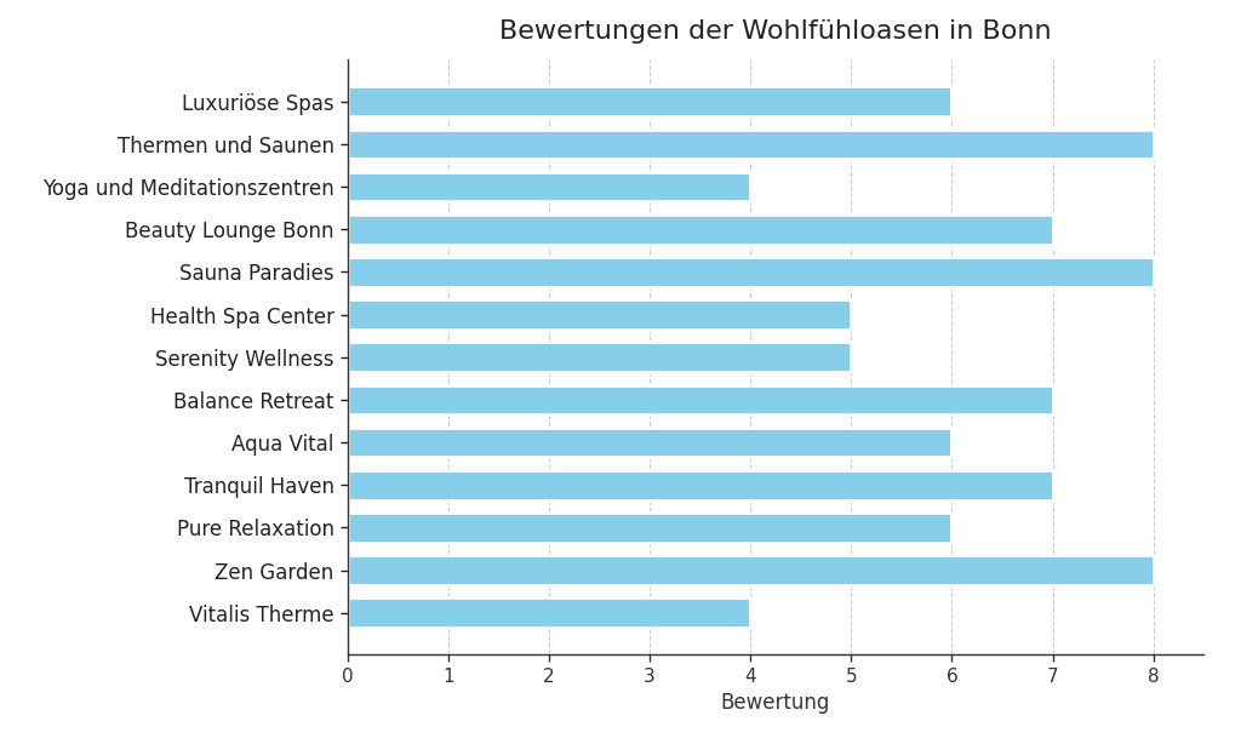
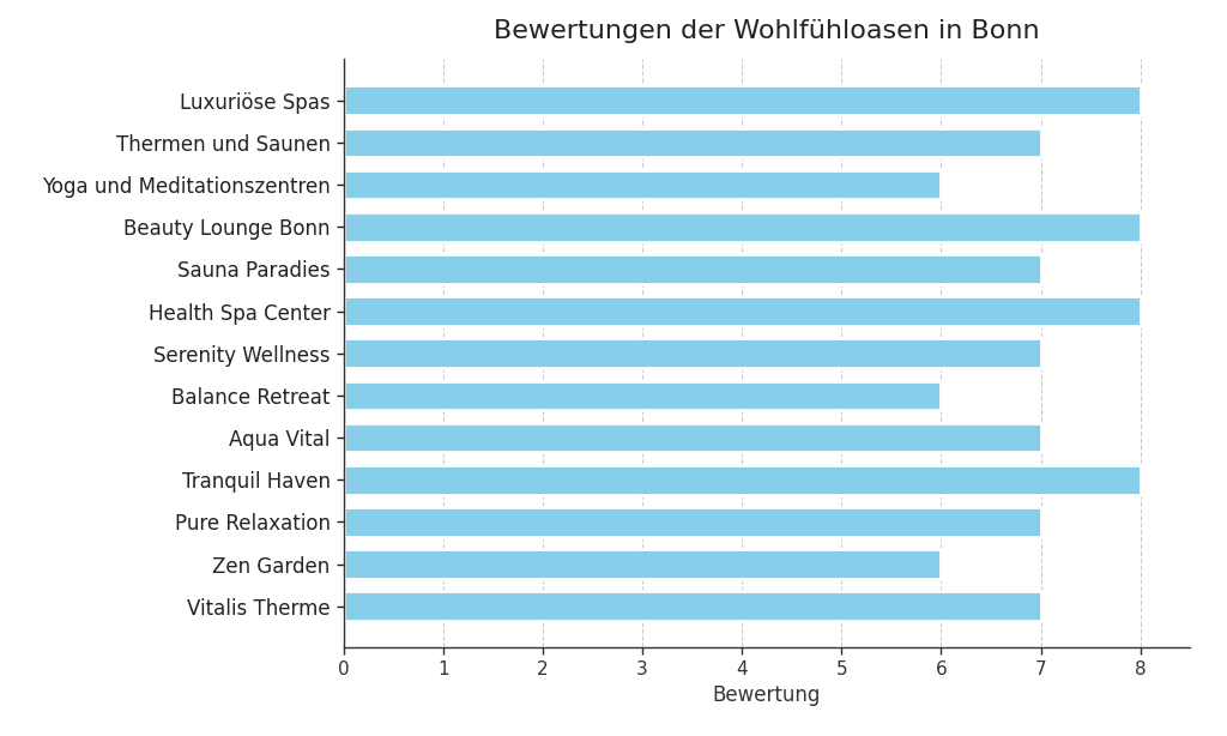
Luxuriöse Spas: 6 -> 8
Thermen und Saunen: 8 -> 7
Yoga und Meditationszentren: 4 -> 6
Beauty Lounge Bonn: 7 -> 8
Sauna Paradies: 8 -> 7
Health Spa Center: 5 -> 8
Serenity Wellness: 5 -> 7
Balance Retreat: 7 -> 6
Aqua Vital: 6 -> 7
Tranquil Haven: 7 -> 8
Pure Relaxation: 6 -> 7
Zen Garden: 8 -> 6
Vitalis Therme: 4 -> 7
